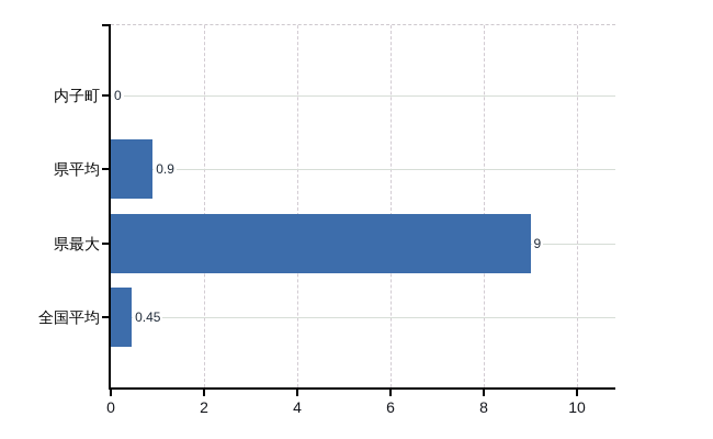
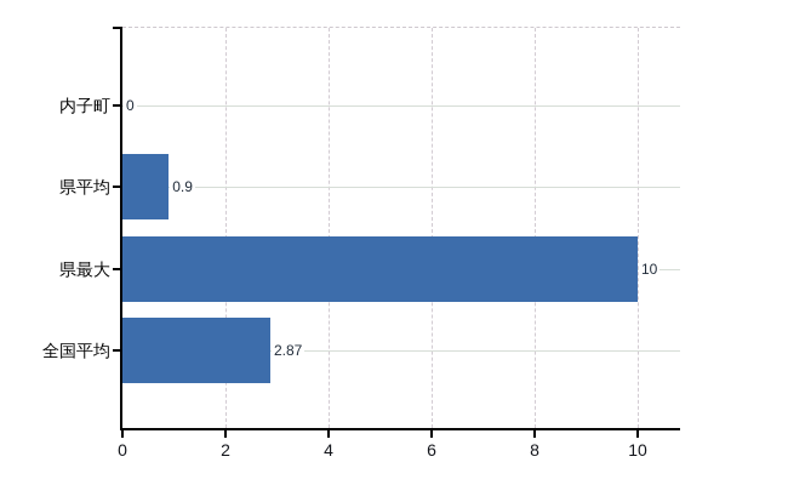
県最大: 9 -> 10
全国平均: 0.45 -> 2.87
